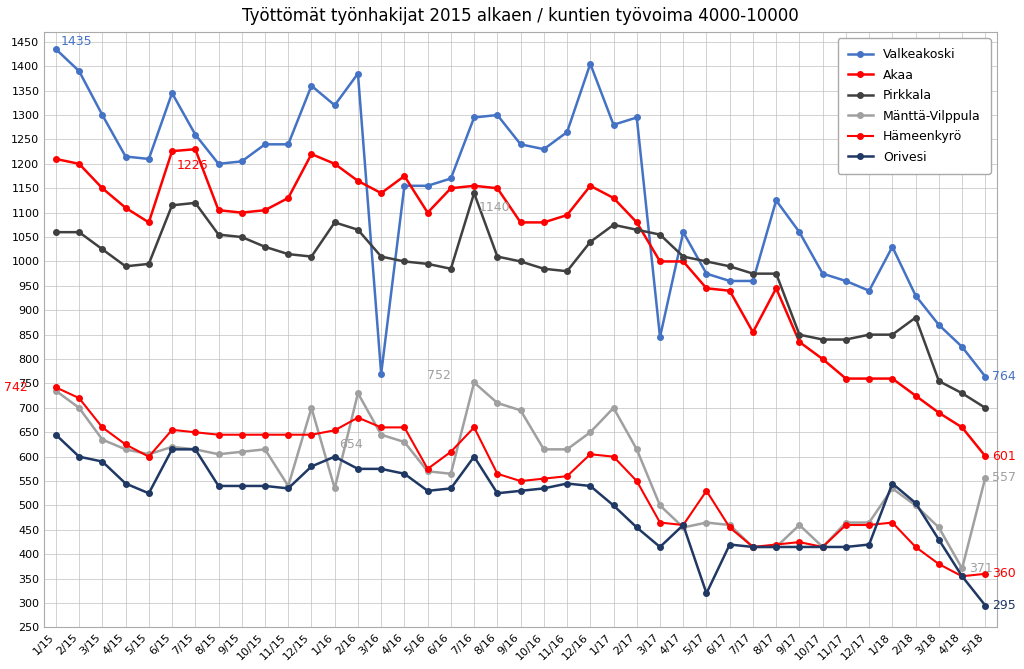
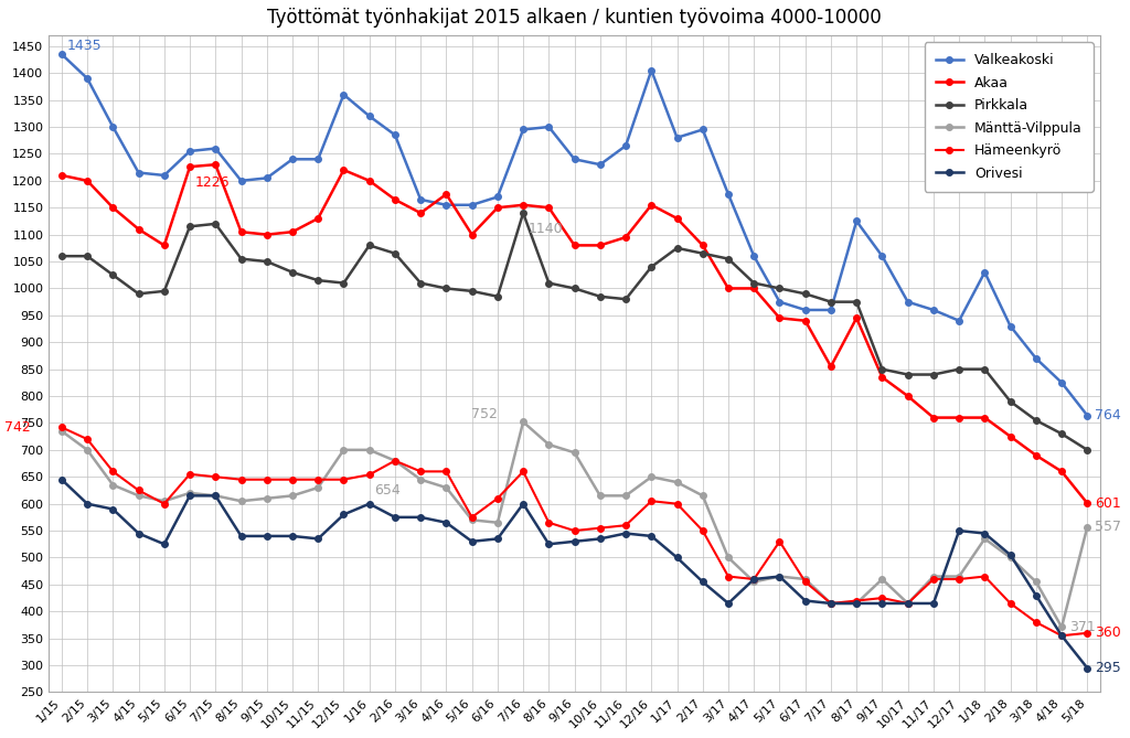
Valkeakoski/6/15: 1345 -> 1255
Mänttä-Vilppula/11/15: 540 -> 630
Mänttä-Vilppula/1/16: 535 -> 700
Valkeakoski/2/16: 1385 -> 1285
Mänttä-Vilppula/2/16: 730 -> 680
Valkeakoski/3/16: 770 -> 1165
Mänttä-Vilppula/1/17: 700 -> 640
Valkeakoski/3/17: 845 -> 1175
Orivesi/5/17: 320 -> 465
Orivesi/12/17: 420 -> 550
Pirkkala/2/18: 885 -> 790
